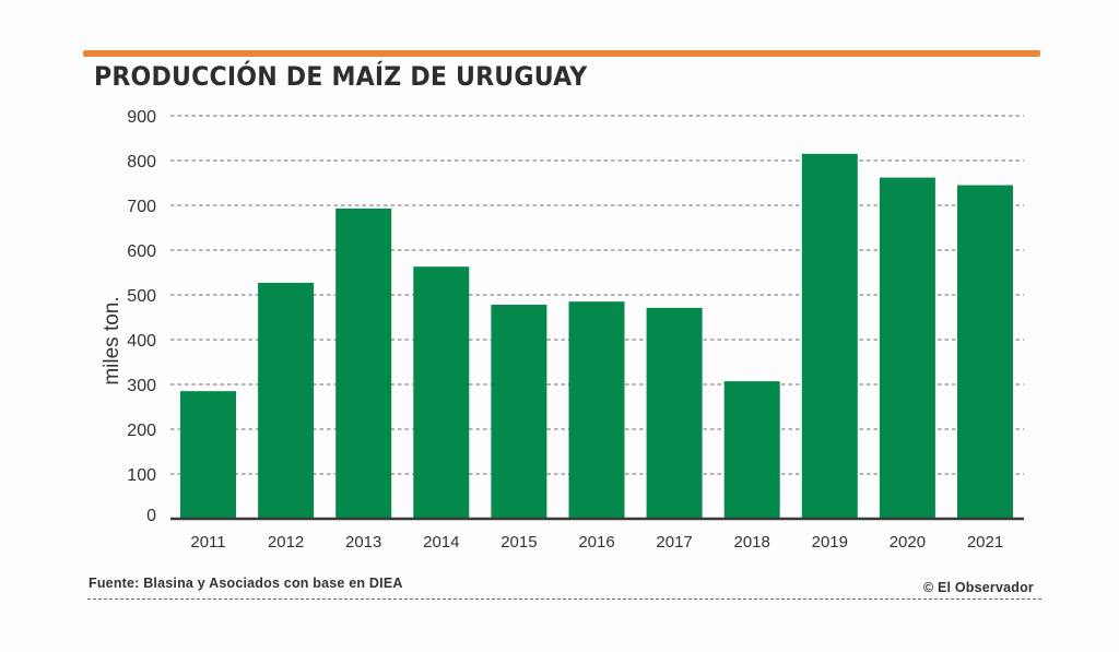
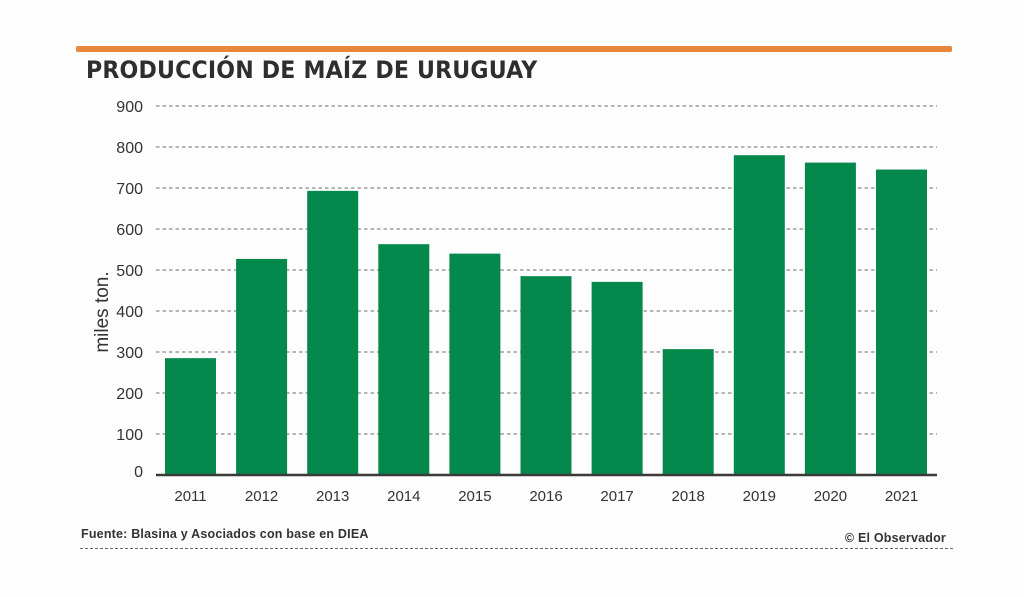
2015: 480 -> 540
2019: 820 -> 780
